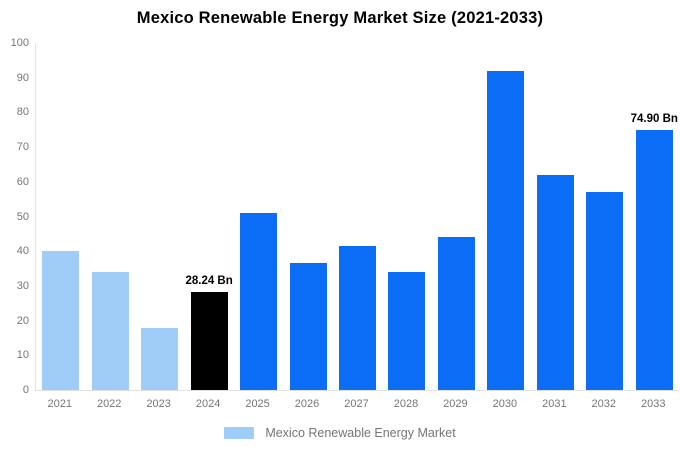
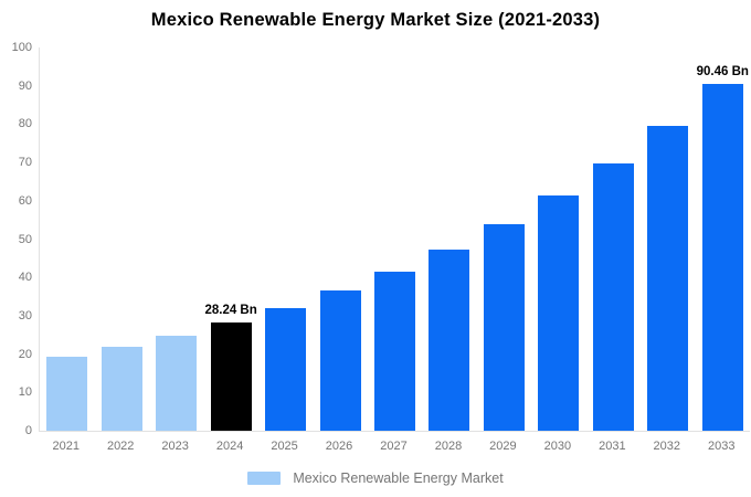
2021: 40 -> 19
2022: 34 -> 22
2023: 18 -> 25
2025: 51 -> 32
2028: 34 -> 47
2029: 44 -> 54
2030: 92 -> 61
2031: 62 -> 70
2032: 57 -> 80
2033: 74.90 -> 90.46
